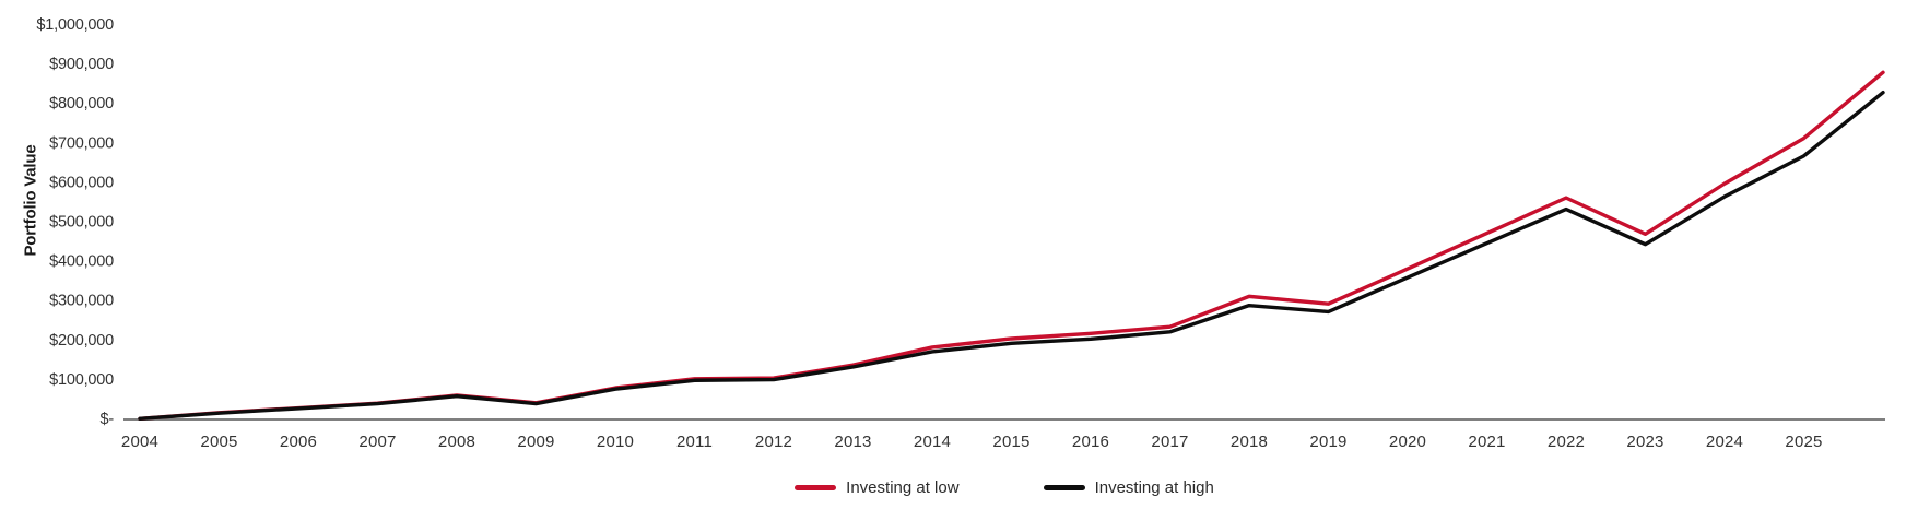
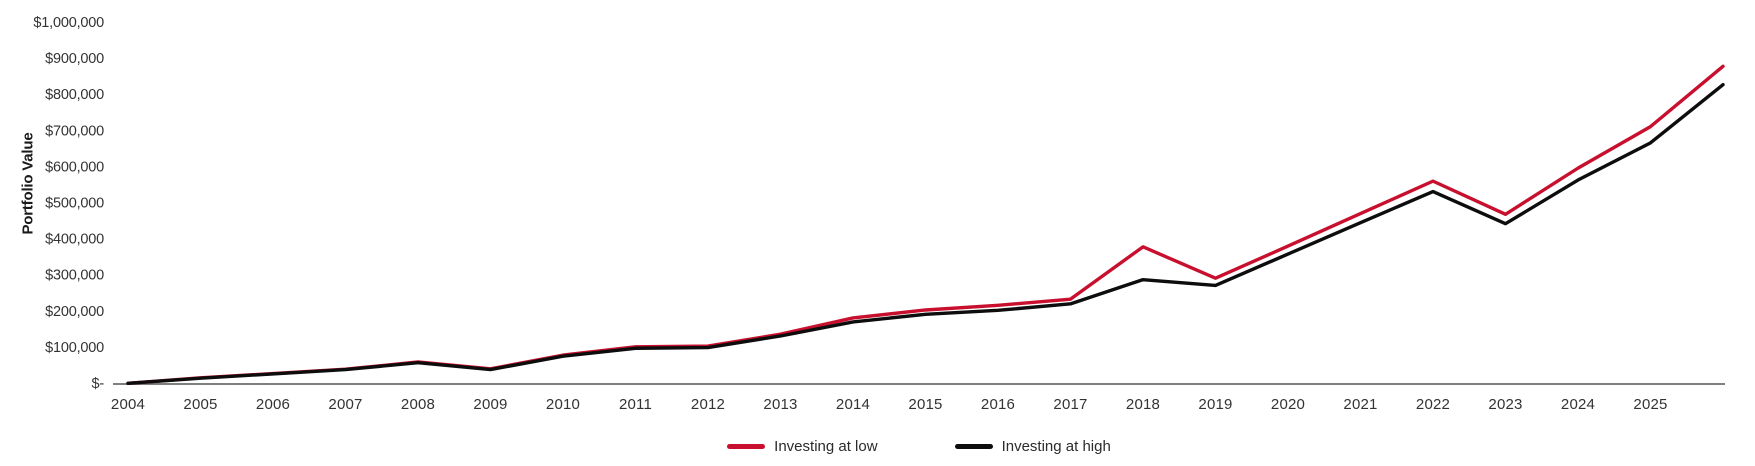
Investing at low/2018: $310000 -> $380000
